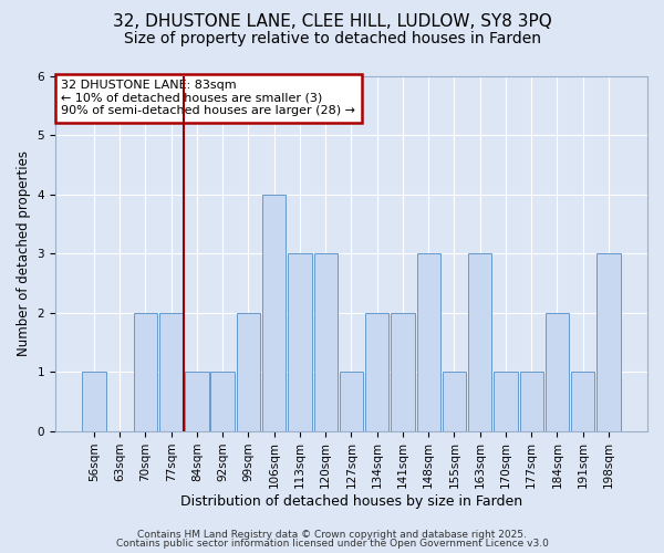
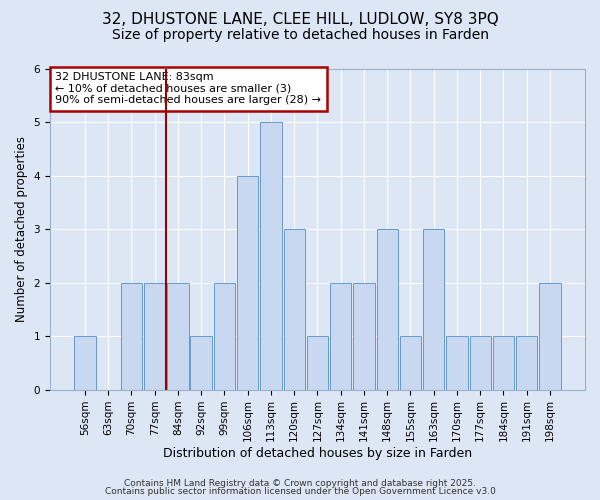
84sqm: 1 -> 2
113sqm: 3 -> 5
184sqm: 2 -> 1
198sqm: 3 -> 2
